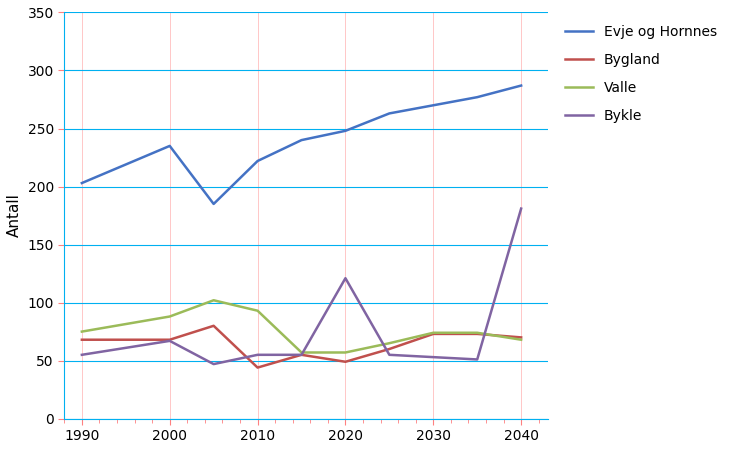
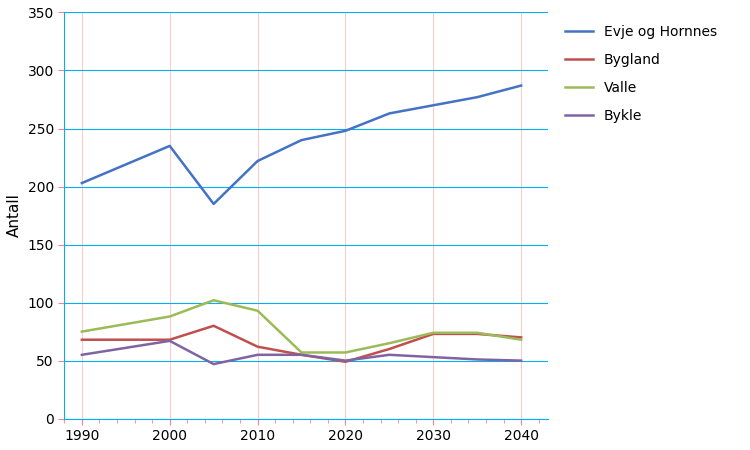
Bygland/2010: 44 -> 62
Bykle/2020: 121 -> 50
Bykle/2040: 181 -> 50
